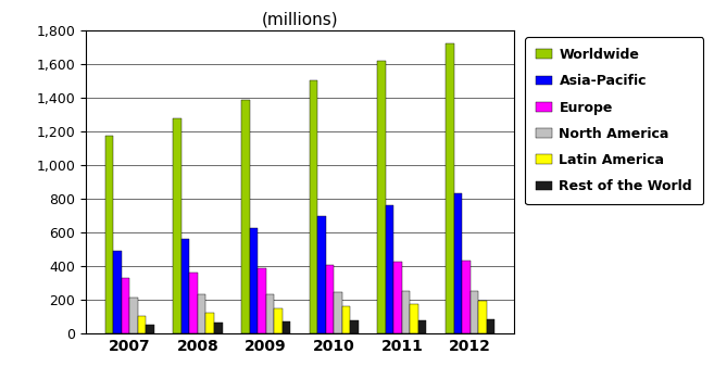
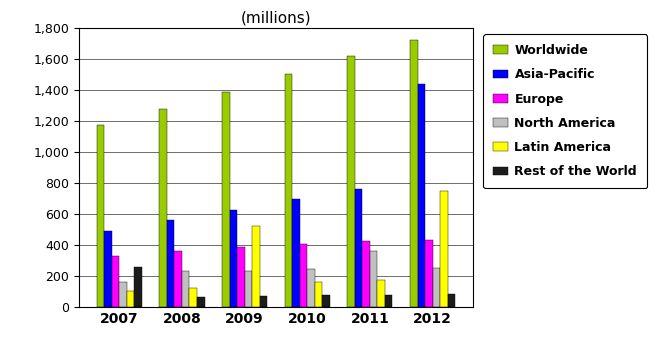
North America/2007: 220 -> 160
Rest of the World/2007: 60 -> 260
Latin America/2009: 150 -> 520
North America/2011: 250 -> 360
Asia-Pacific/2012: 840 -> 1,440
Latin America/2012: 200 -> 750
